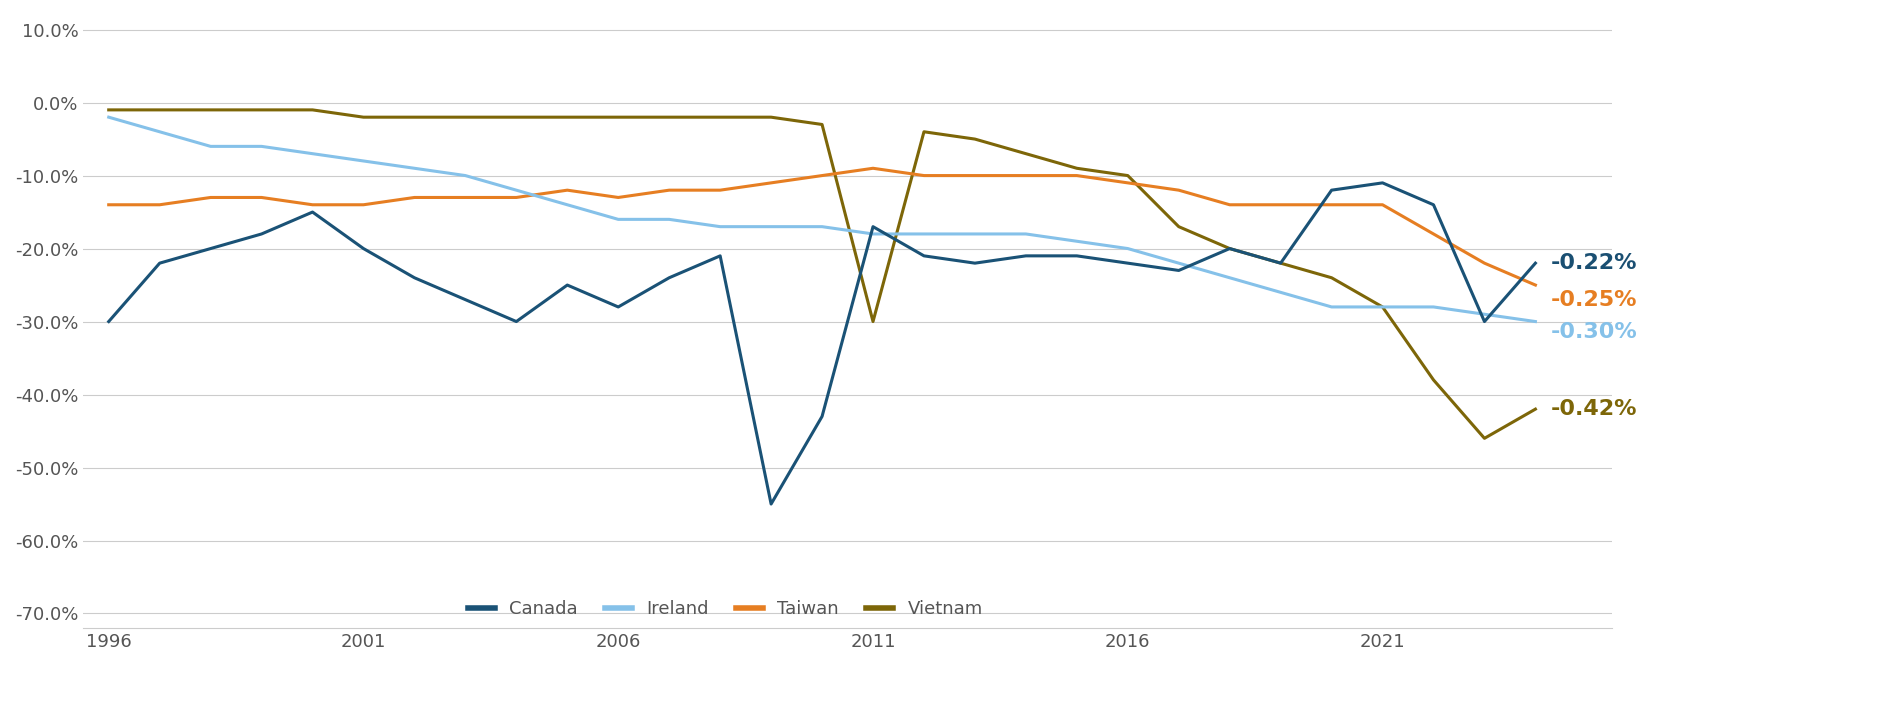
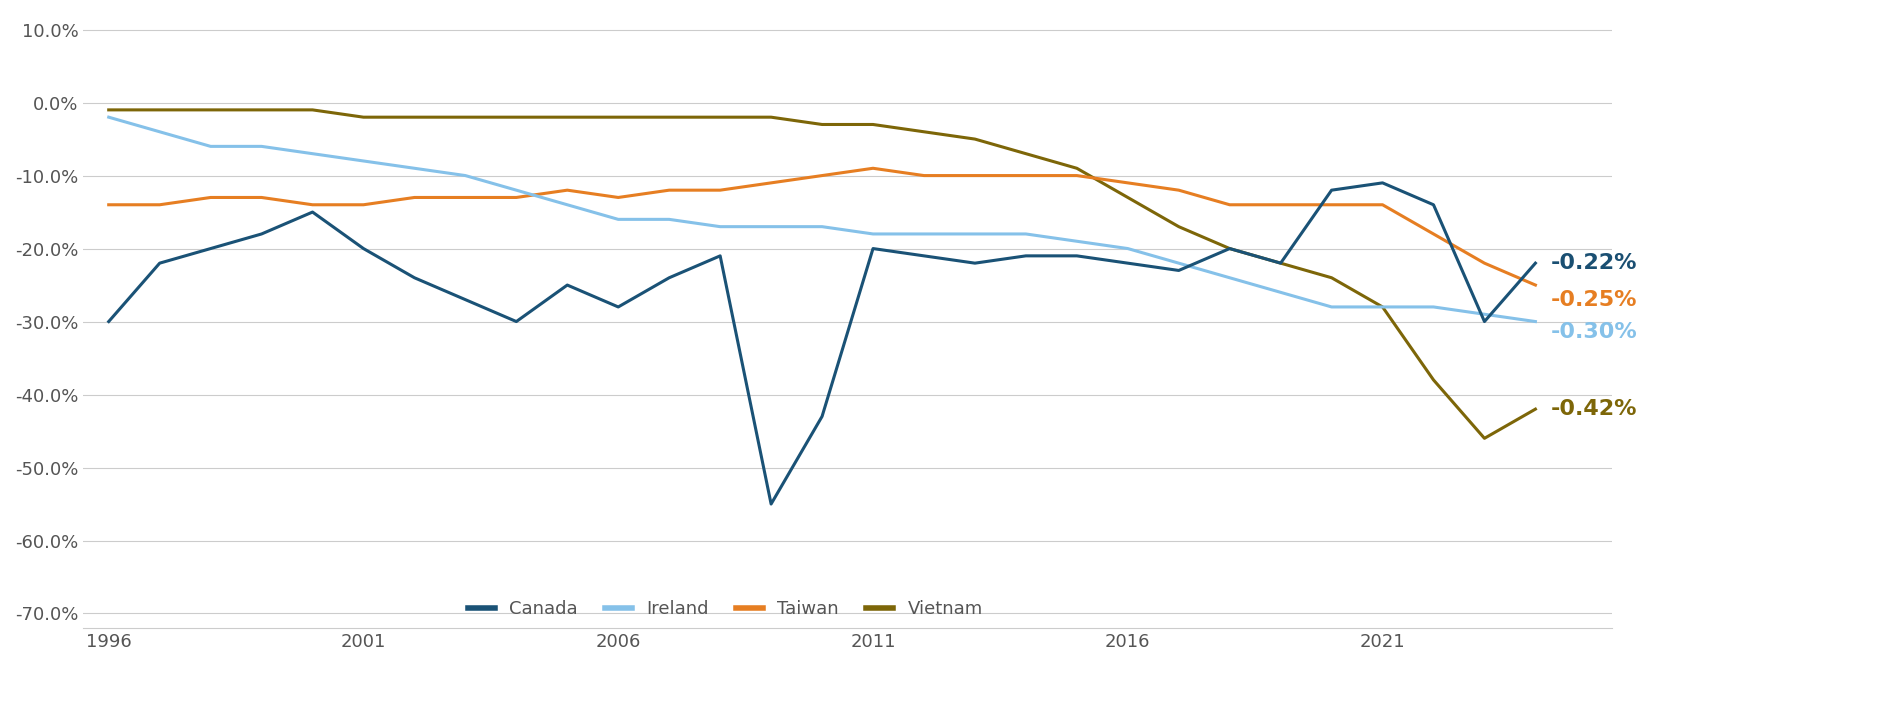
Canada/2011: -17% -> -20%
Vietnam/2011: -30% -> -3%
Vietnam/2016: -10% -> -13%
